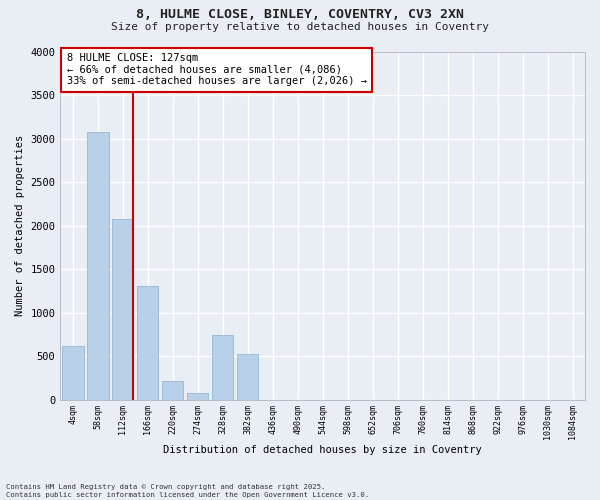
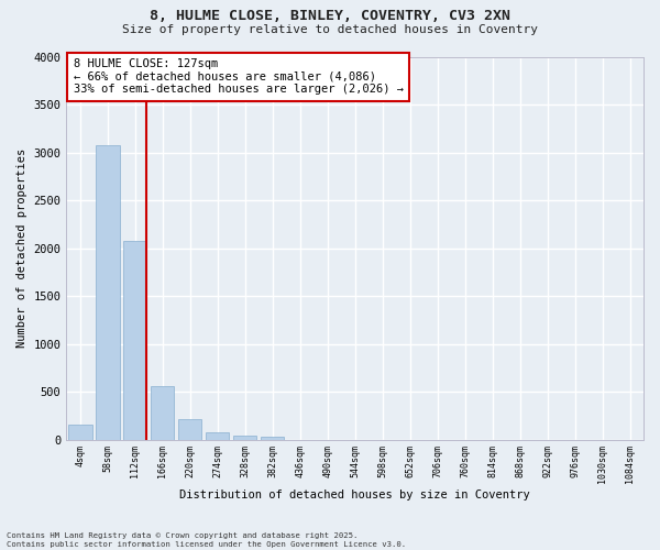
4sqm: 620 -> 160
166sqm: 1300 -> 560
328sqm: 740 -> 40
382sqm: 520 -> 30
